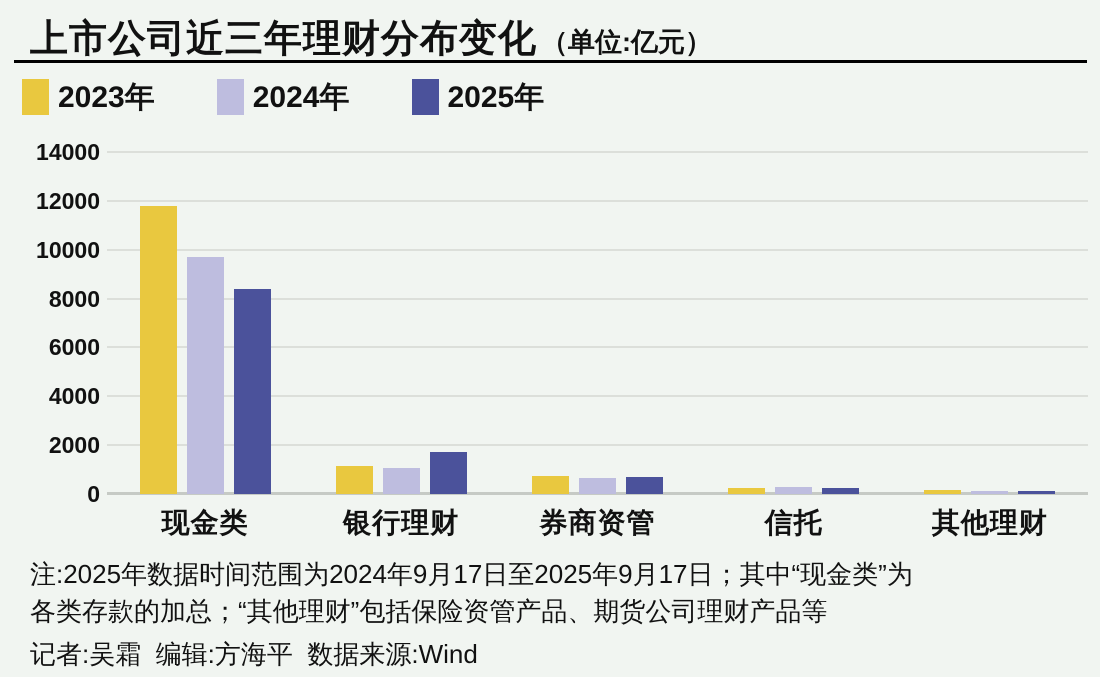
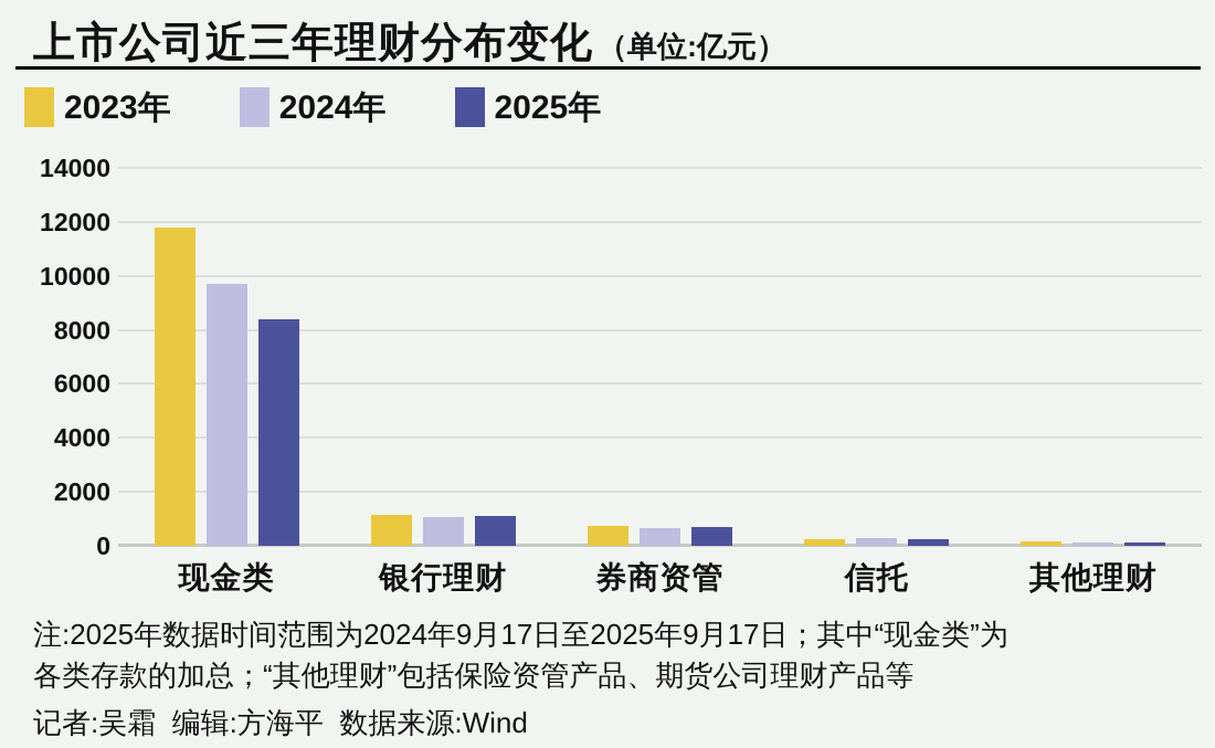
2025年/银行理财: 1700 -> 1100
